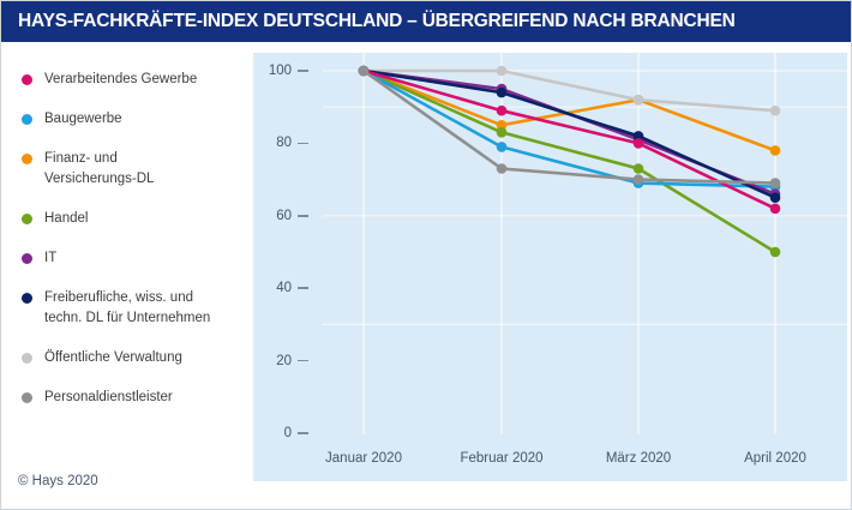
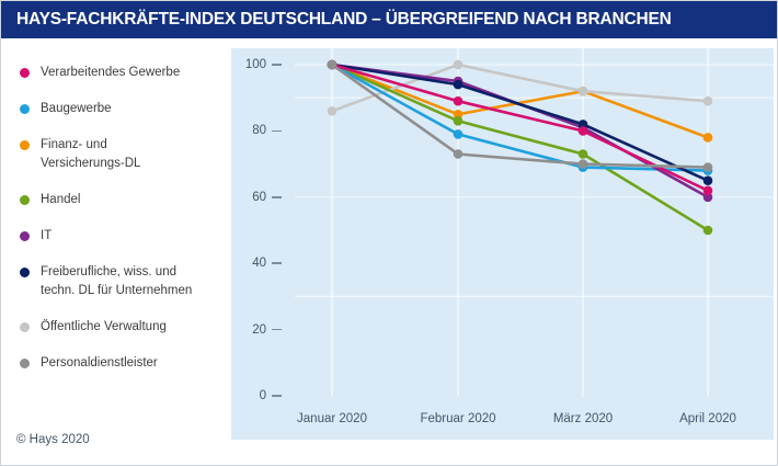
Öffentliche Verwaltung/Januar 2020: 100 -> 86
IT/April 2020: 66 -> 60
